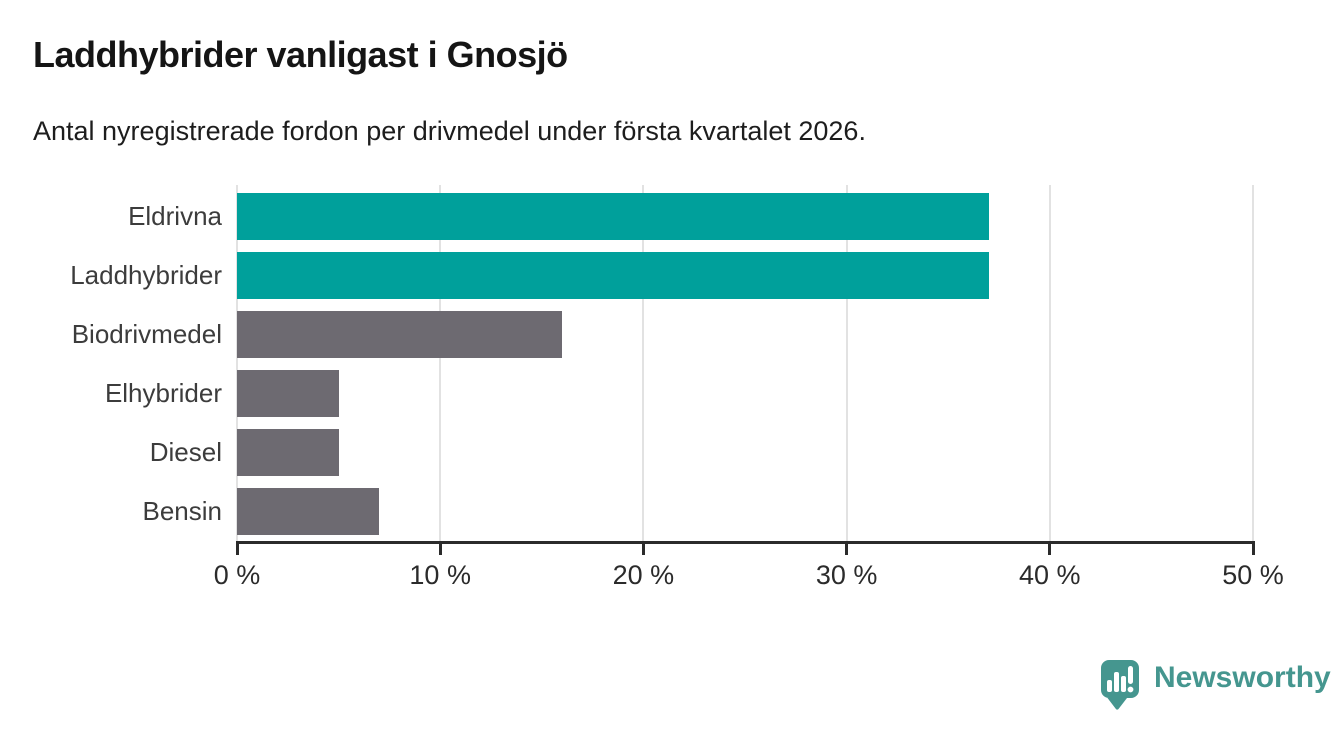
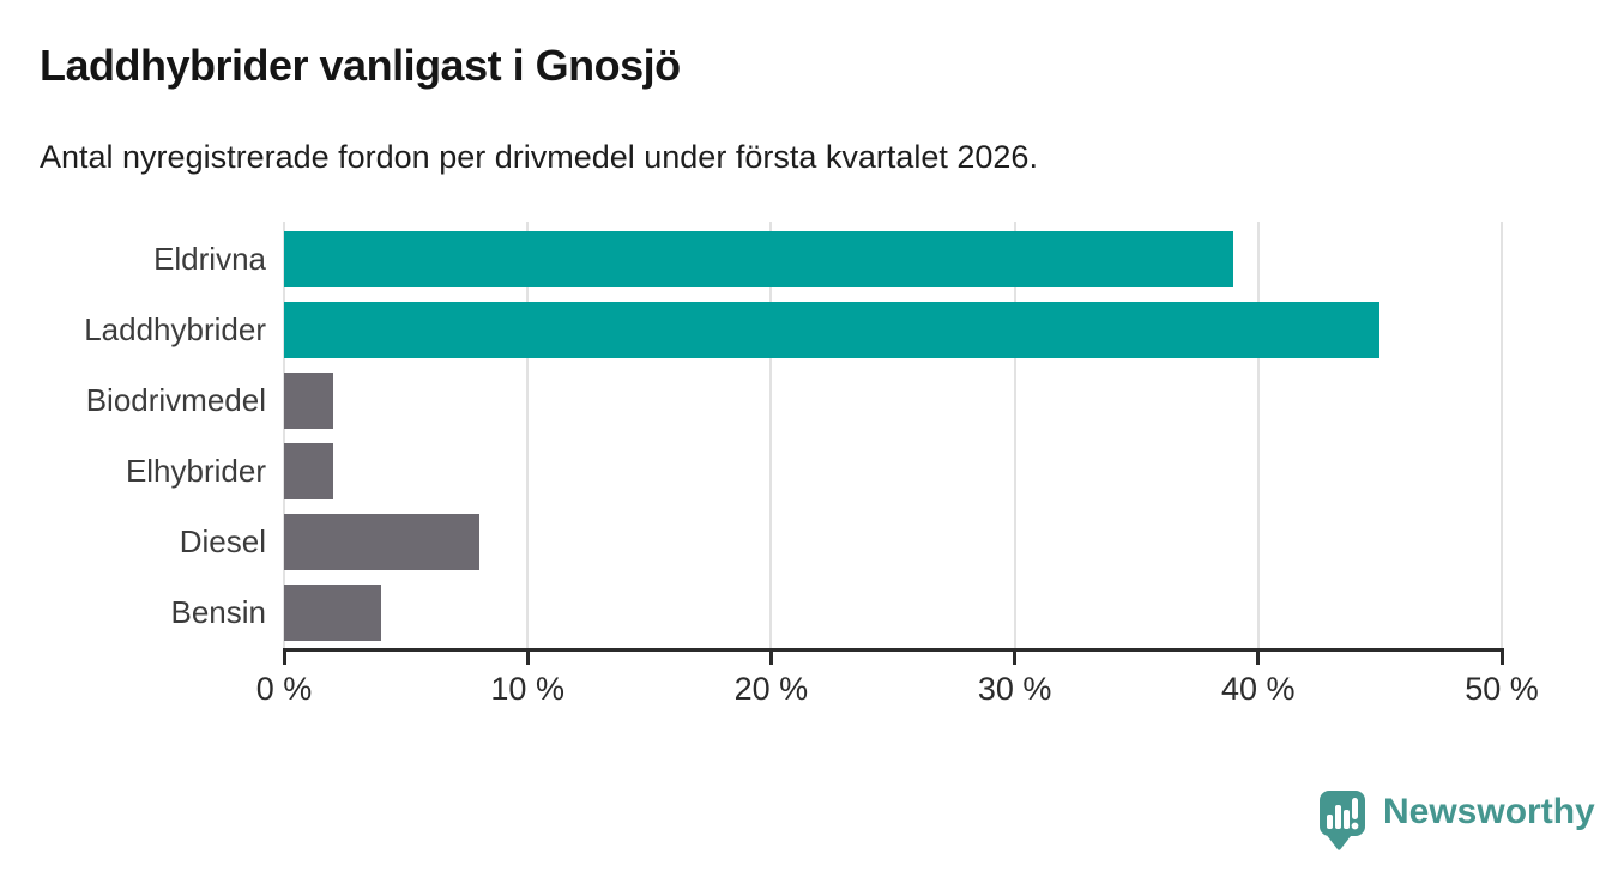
Eldrivna: 37% -> 39%
Laddhybrider: 37% -> 45%
Biodrivmedel: 16% -> 2%
Elhybrider: 5% -> 2%
Diesel: 5% -> 8%
Bensin: 7% -> 4%
